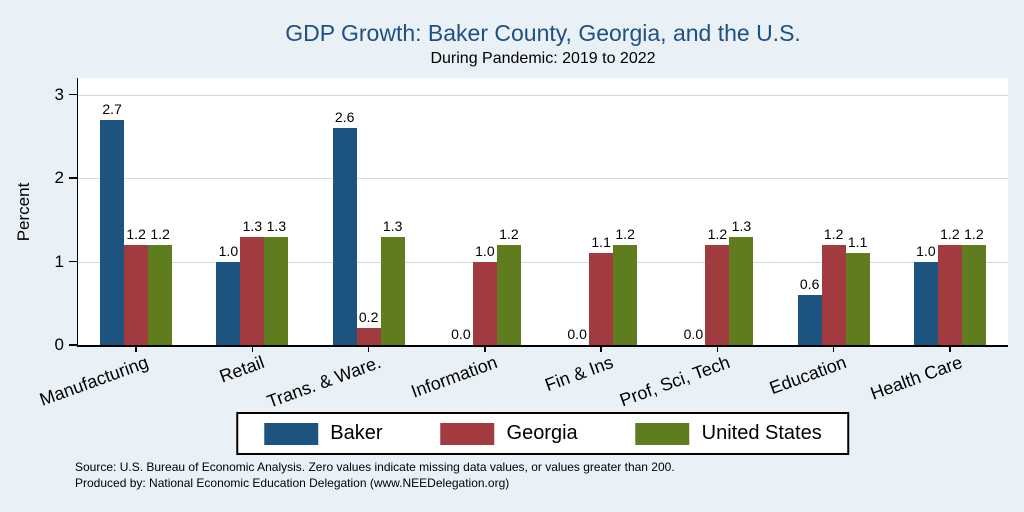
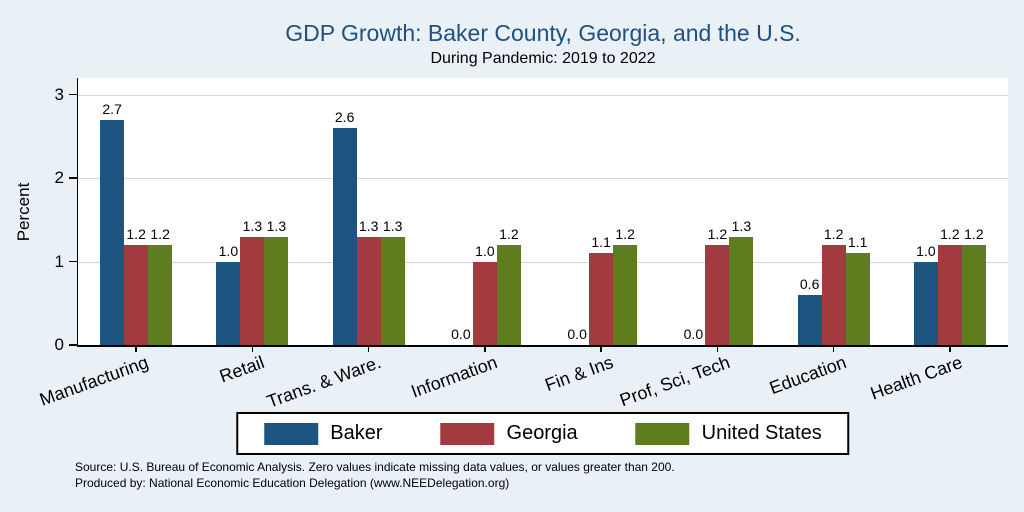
Georgia/Trans. & Ware.: 0.2 -> 1.3
